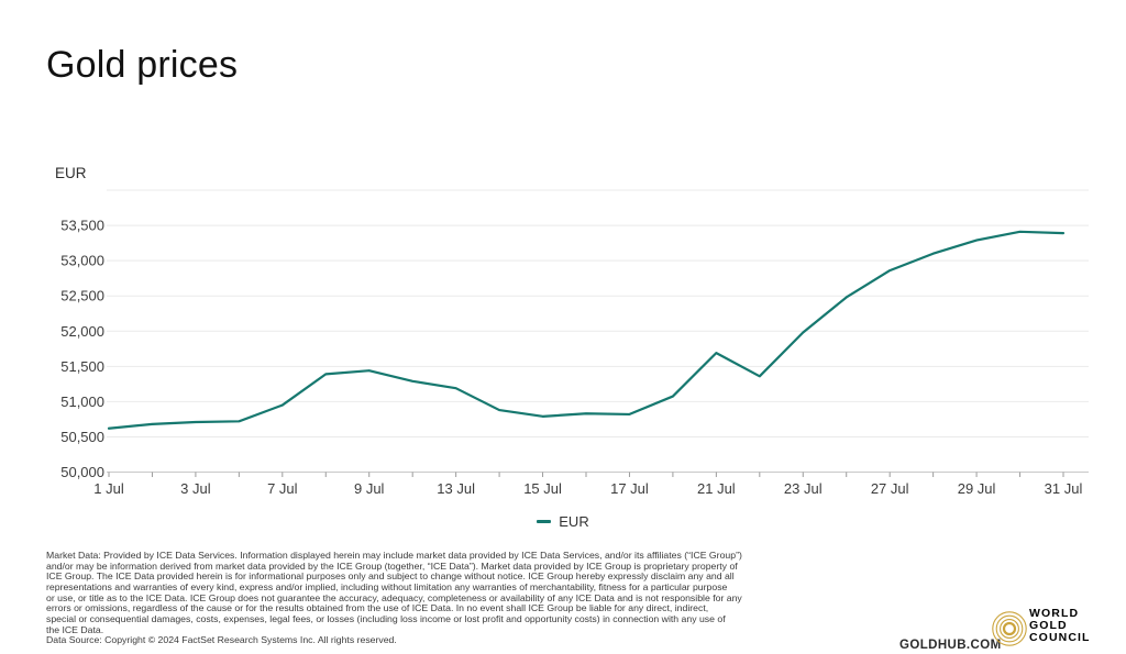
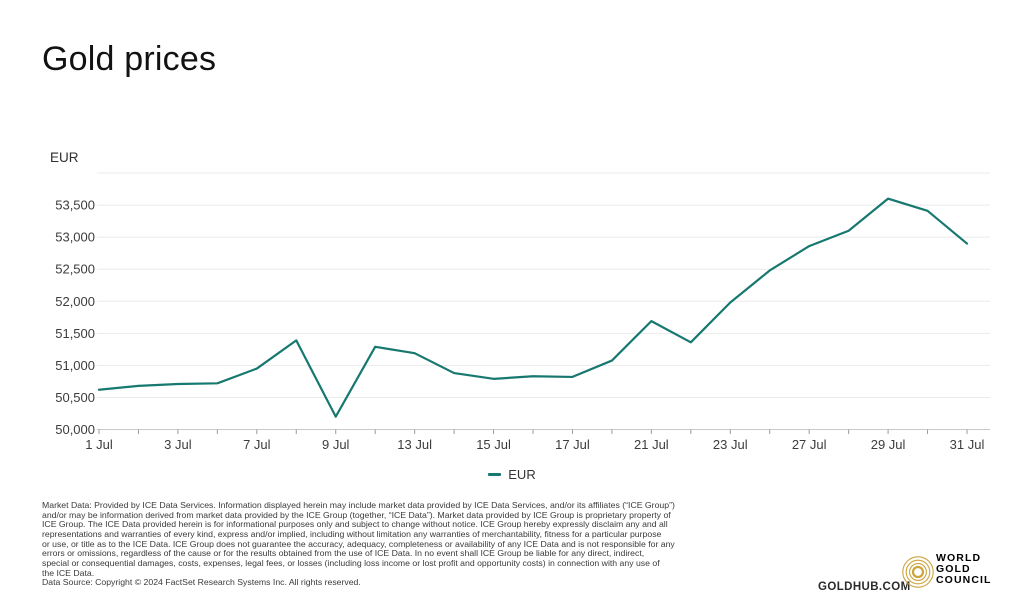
9 Jul: 51400 -> 50200
29 Jul: 53300 -> 53600
31 Jul: 53400 -> 52900
